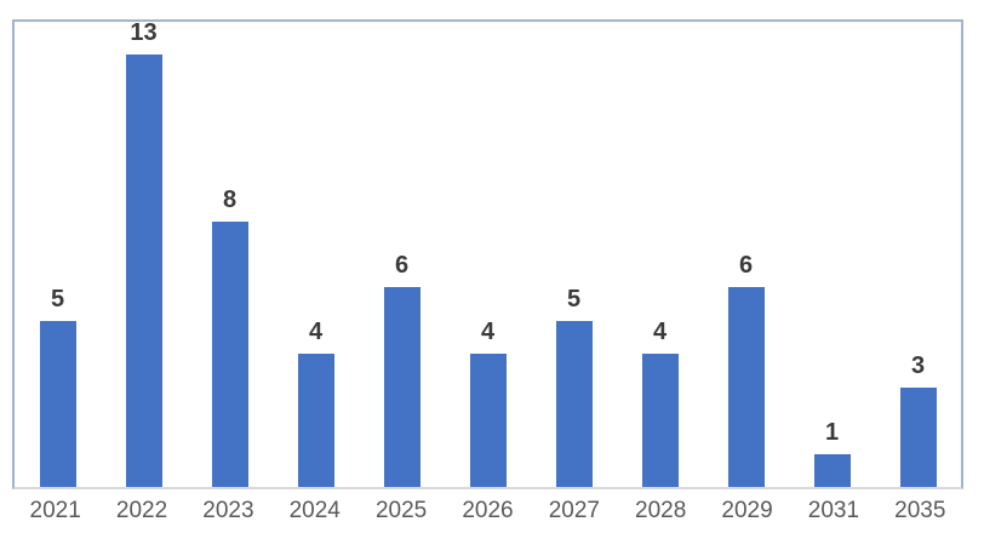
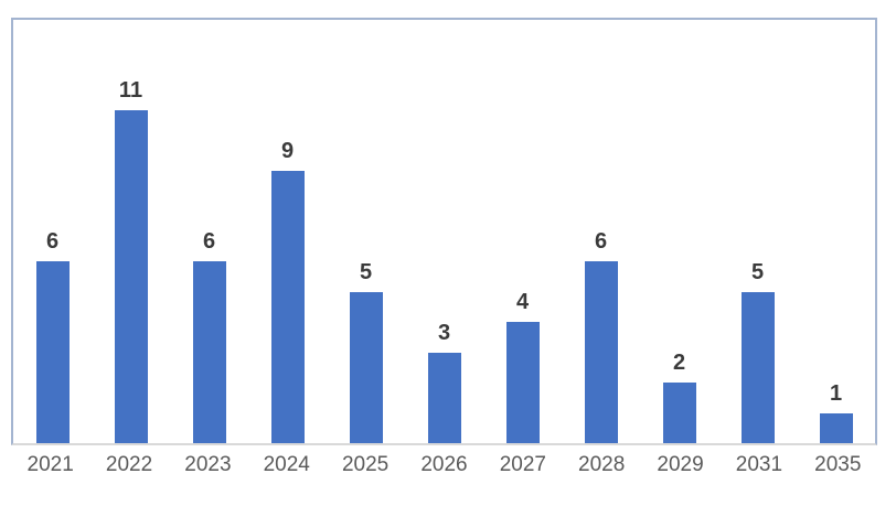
2021: 5 -> 6
2022: 13 -> 11
2023: 8 -> 6
2024: 4 -> 9
2025: 6 -> 5
2026: 4 -> 3
2027: 5 -> 4
2028: 4 -> 6
2029: 6 -> 2
2031: 1 -> 5
2035: 3 -> 1
